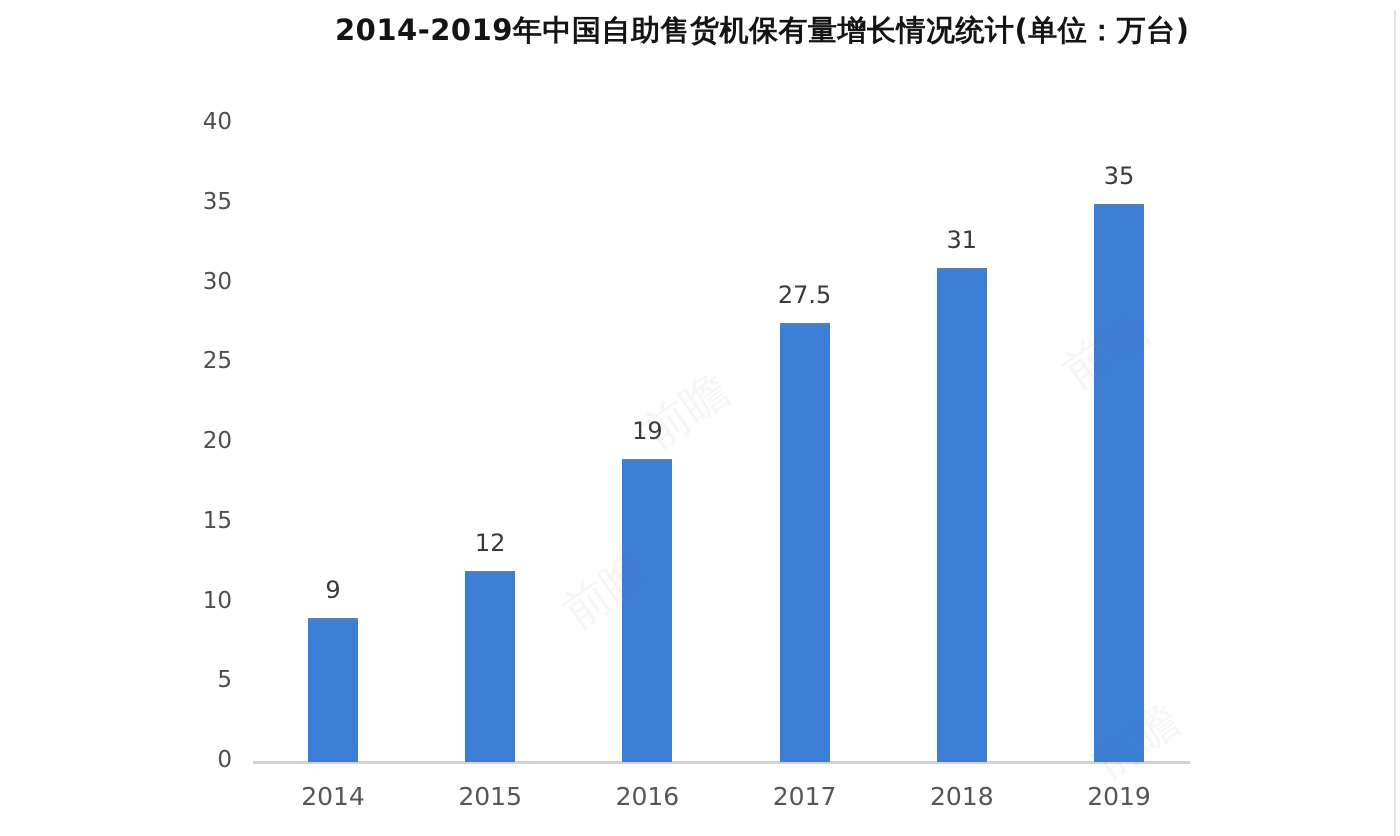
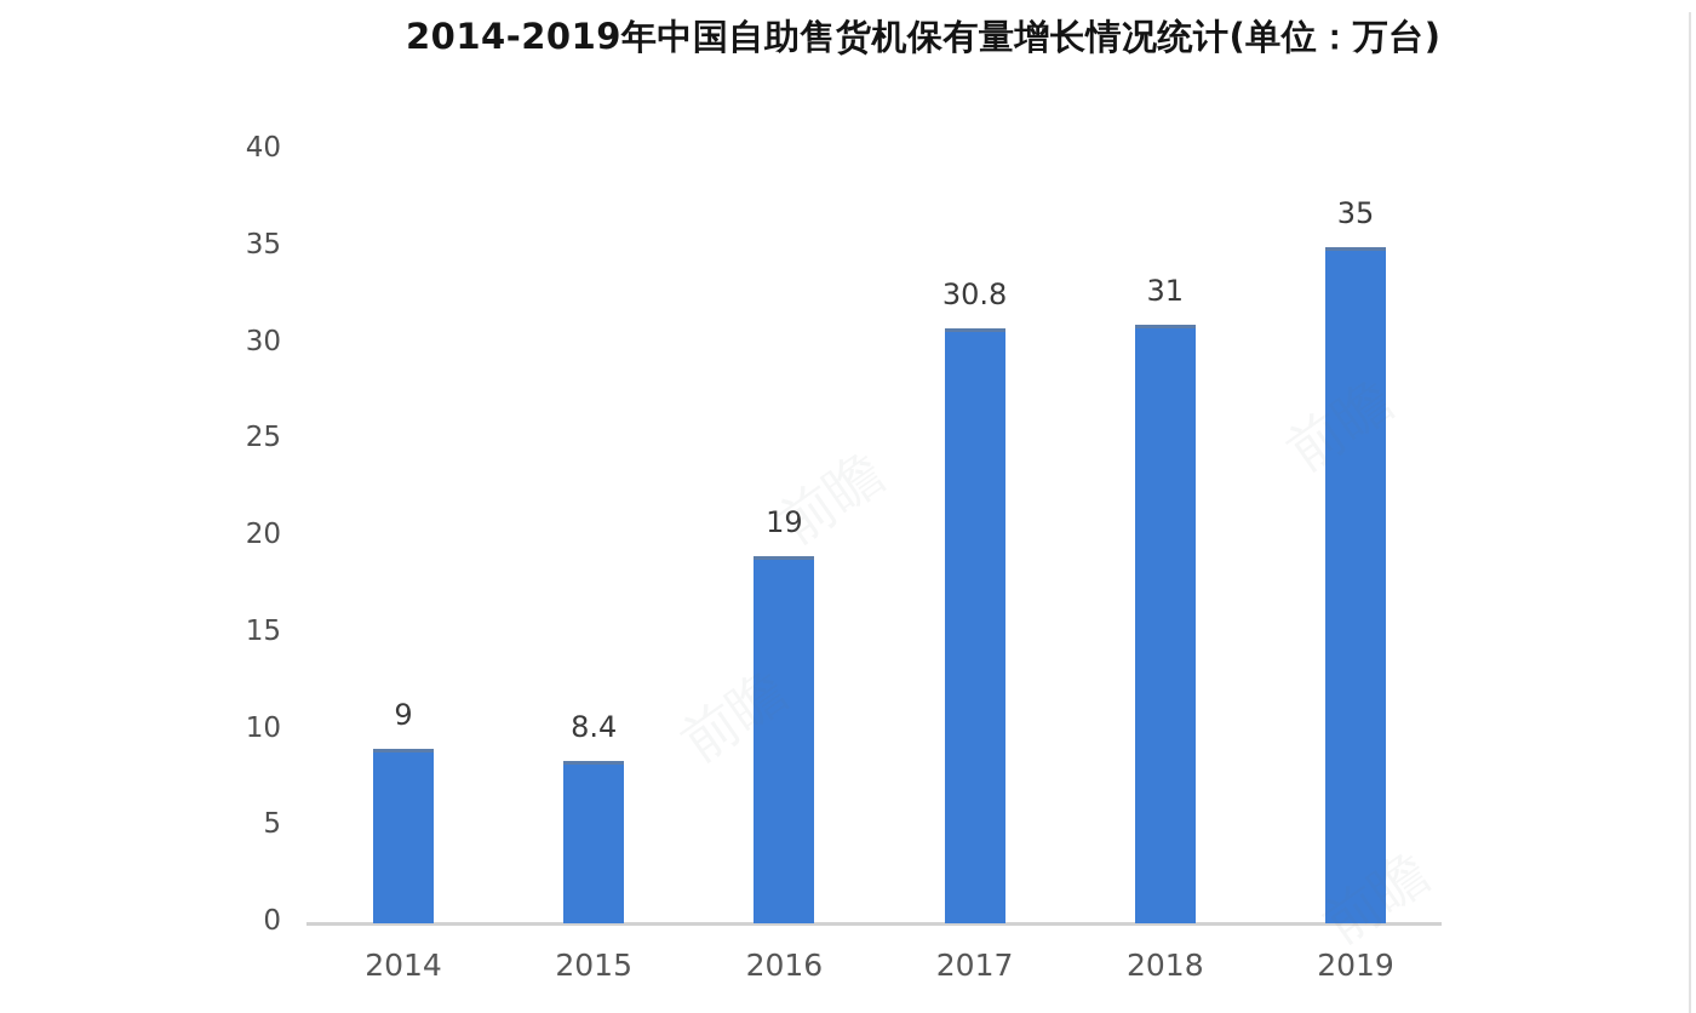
2015: 12 -> 8.4
2017: 27.5 -> 30.8
